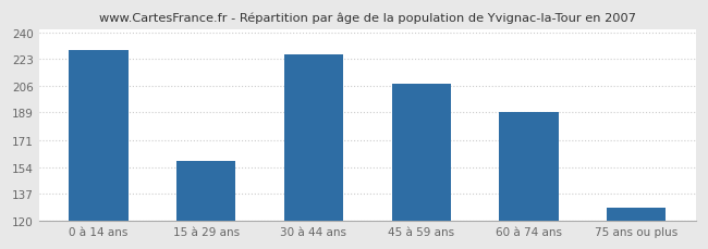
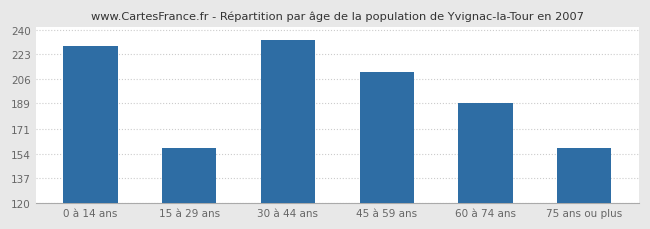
30 à 44 ans: 226 -> 233
45 à 59 ans: 207 -> 211
75 ans ou plus: 128 -> 158
